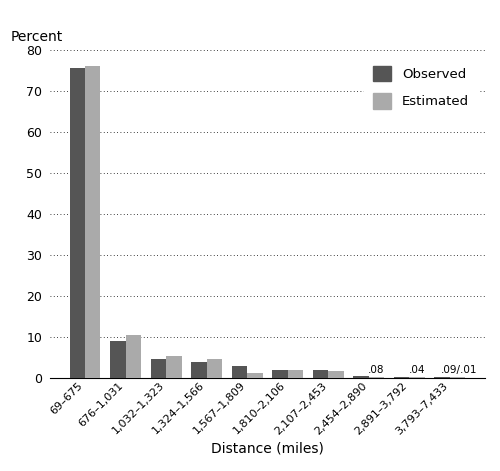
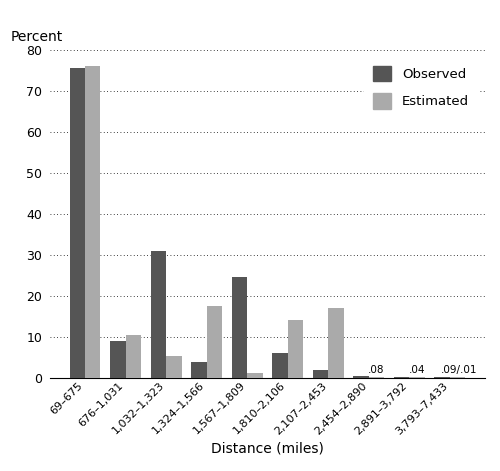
Observed/1,032–1,323: 4.6 -> 31.0
Estimated/1,324–1,566: 4.5 -> 17.5
Observed/1,567–1,809: 2.9 -> 24.5
Observed/1,810–2,106: 1.8 -> 6.0
Estimated/1,810–2,106: 1.8 -> 14.0
Estimated/2,107–2,453: 1.5 -> 17.0
